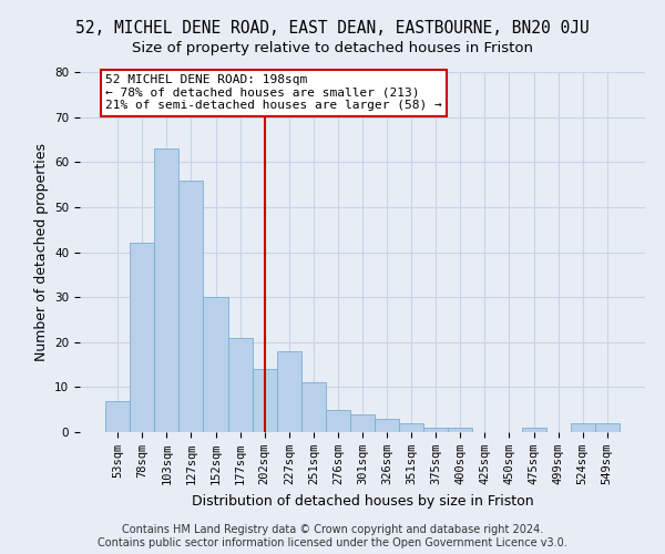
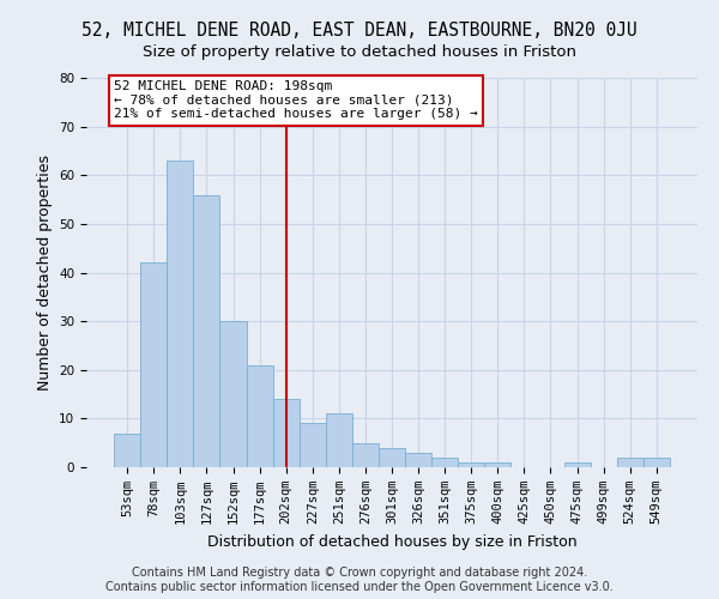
227sqm: 18 -> 9
